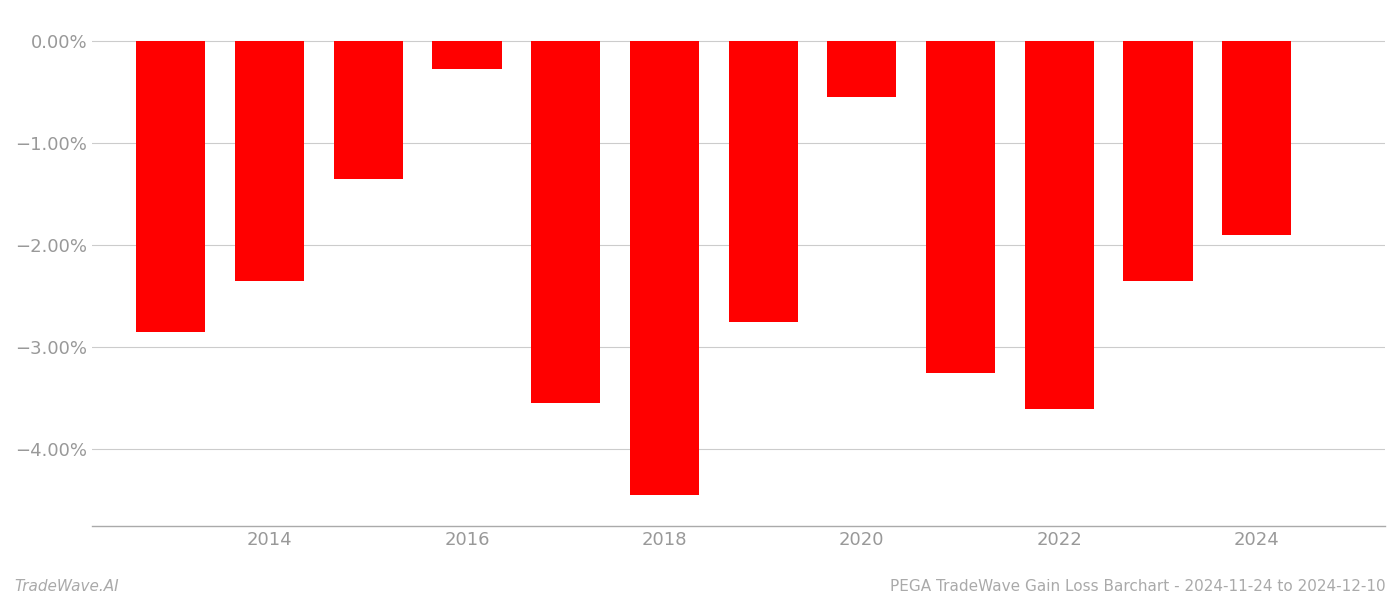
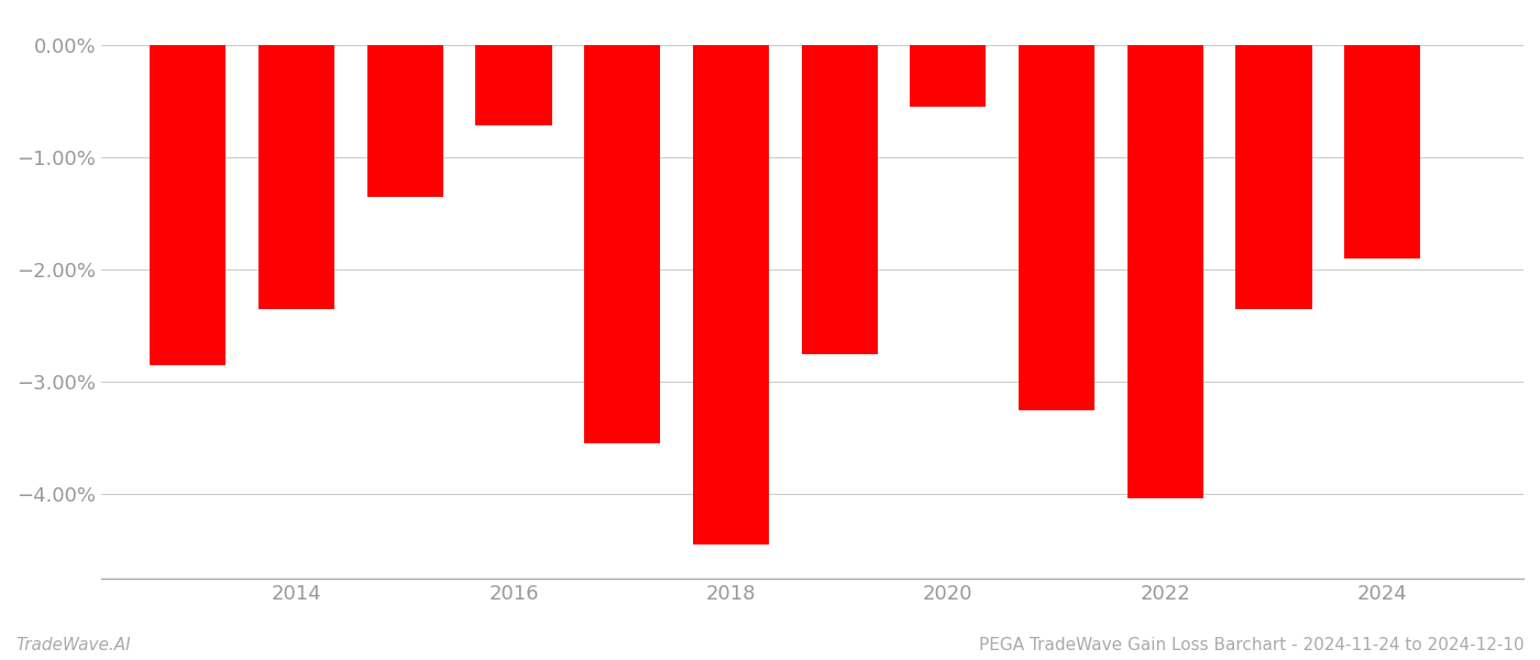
2016: -0.28% -> -0.72%
2022: -3.60% -> -4.03%
